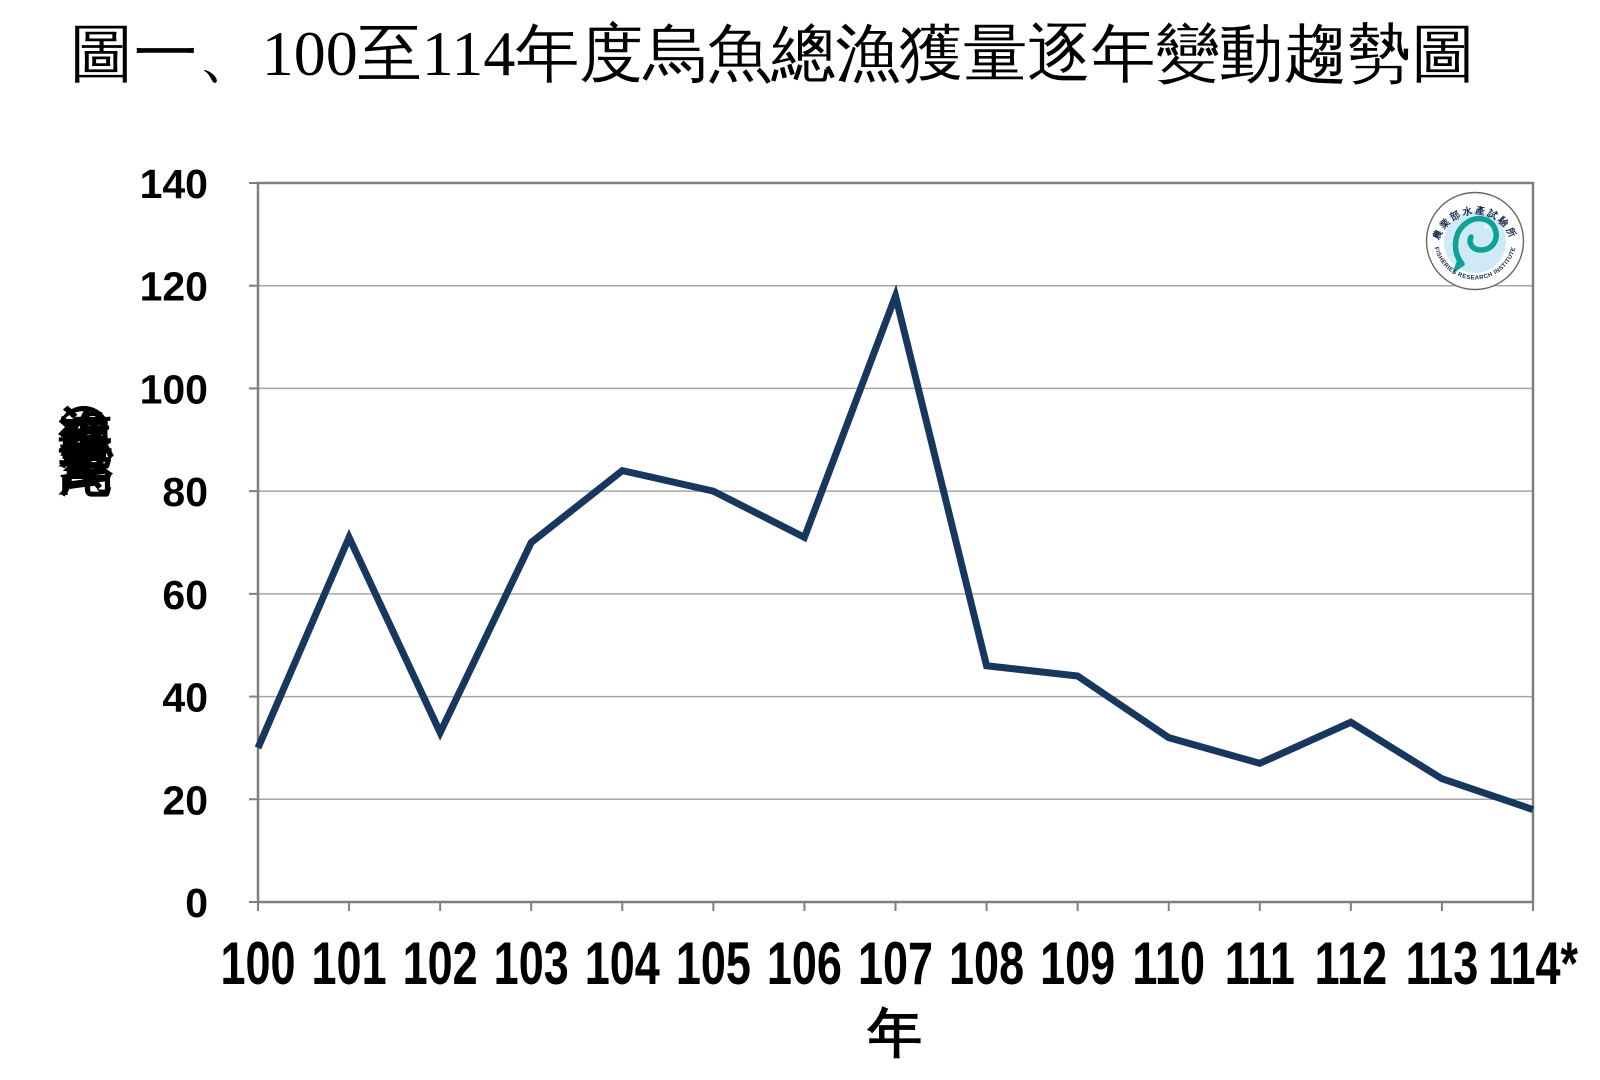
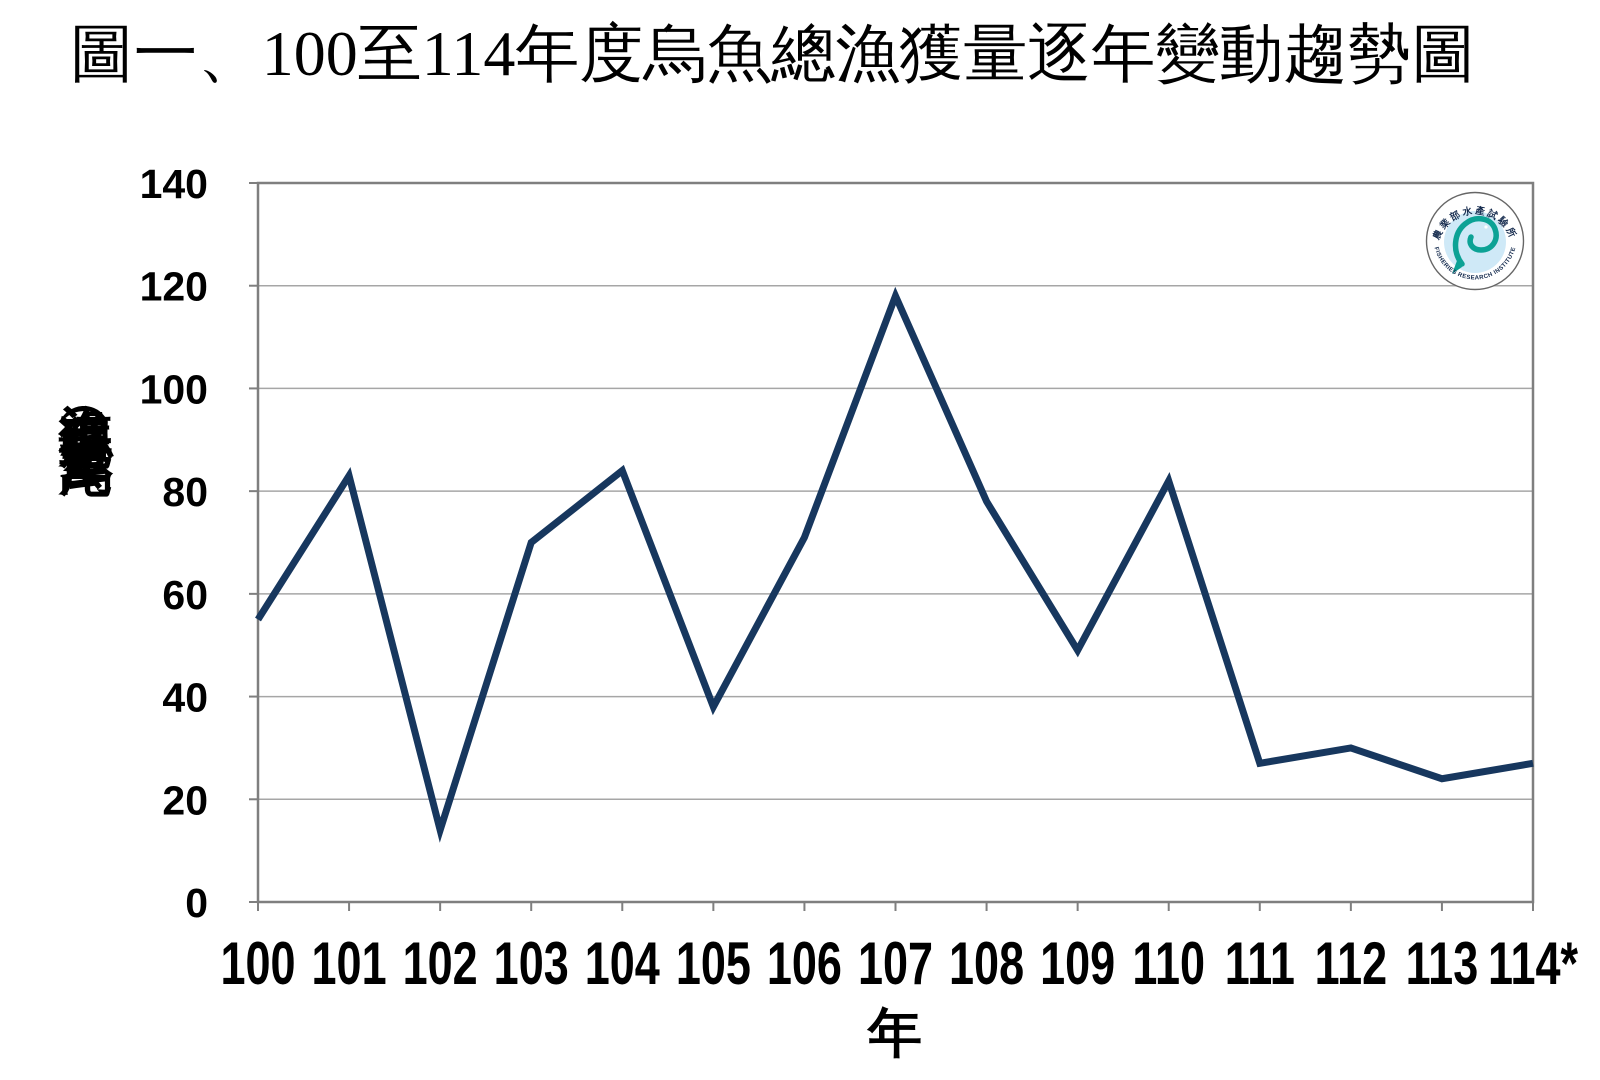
100: 30 -> 55
101: 71 -> 83
102: 33 -> 14
105: 80 -> 38
108: 46 -> 78
109: 44 -> 49
110: 32 -> 82
112: 35 -> 30
114*: 18 -> 27
